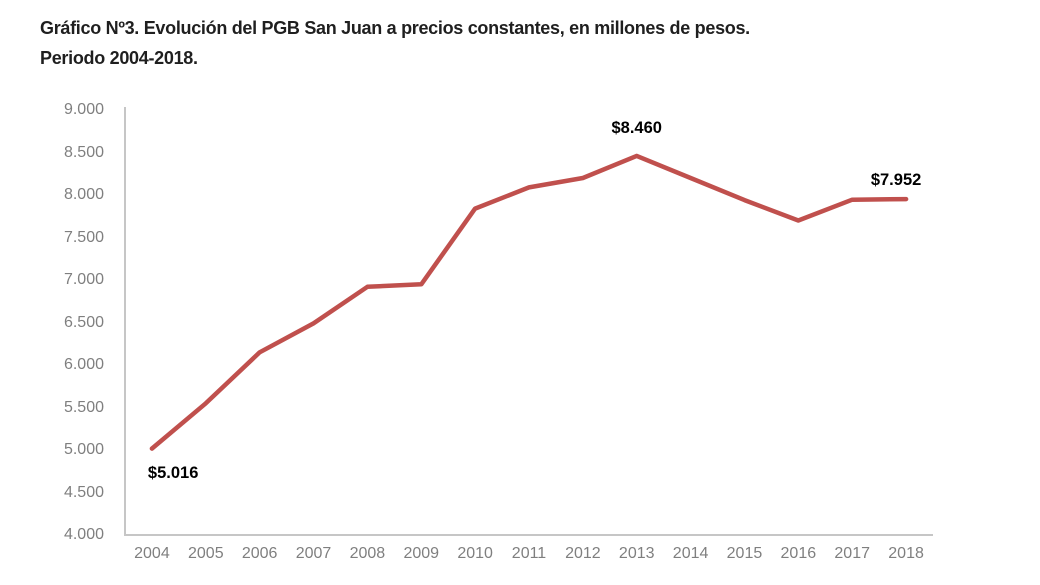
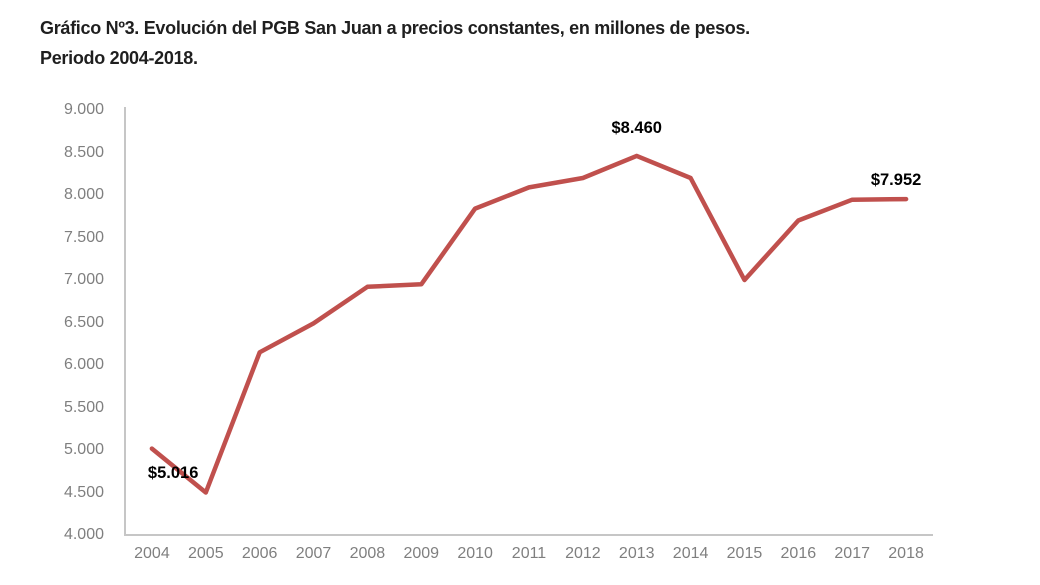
2005: 5600 -> 4500
2015: 7900 -> 7000
